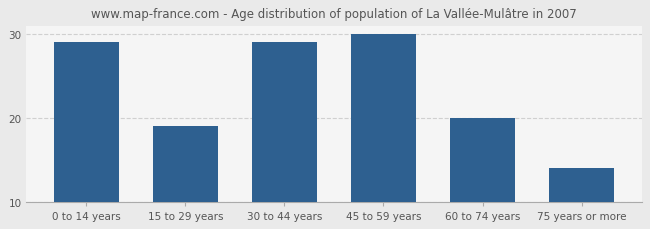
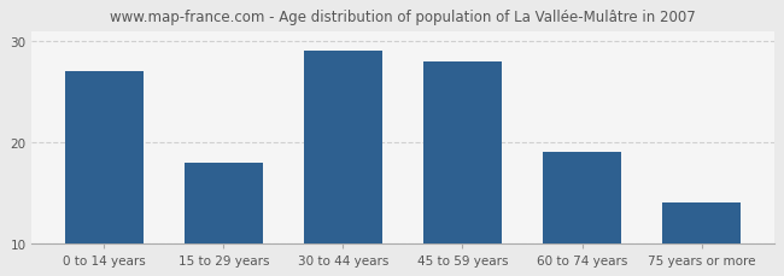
0 to 14 years: 29 -> 27
15 to 29 years: 19 -> 18
45 to 59 years: 30 -> 28
60 to 74 years: 20 -> 19
